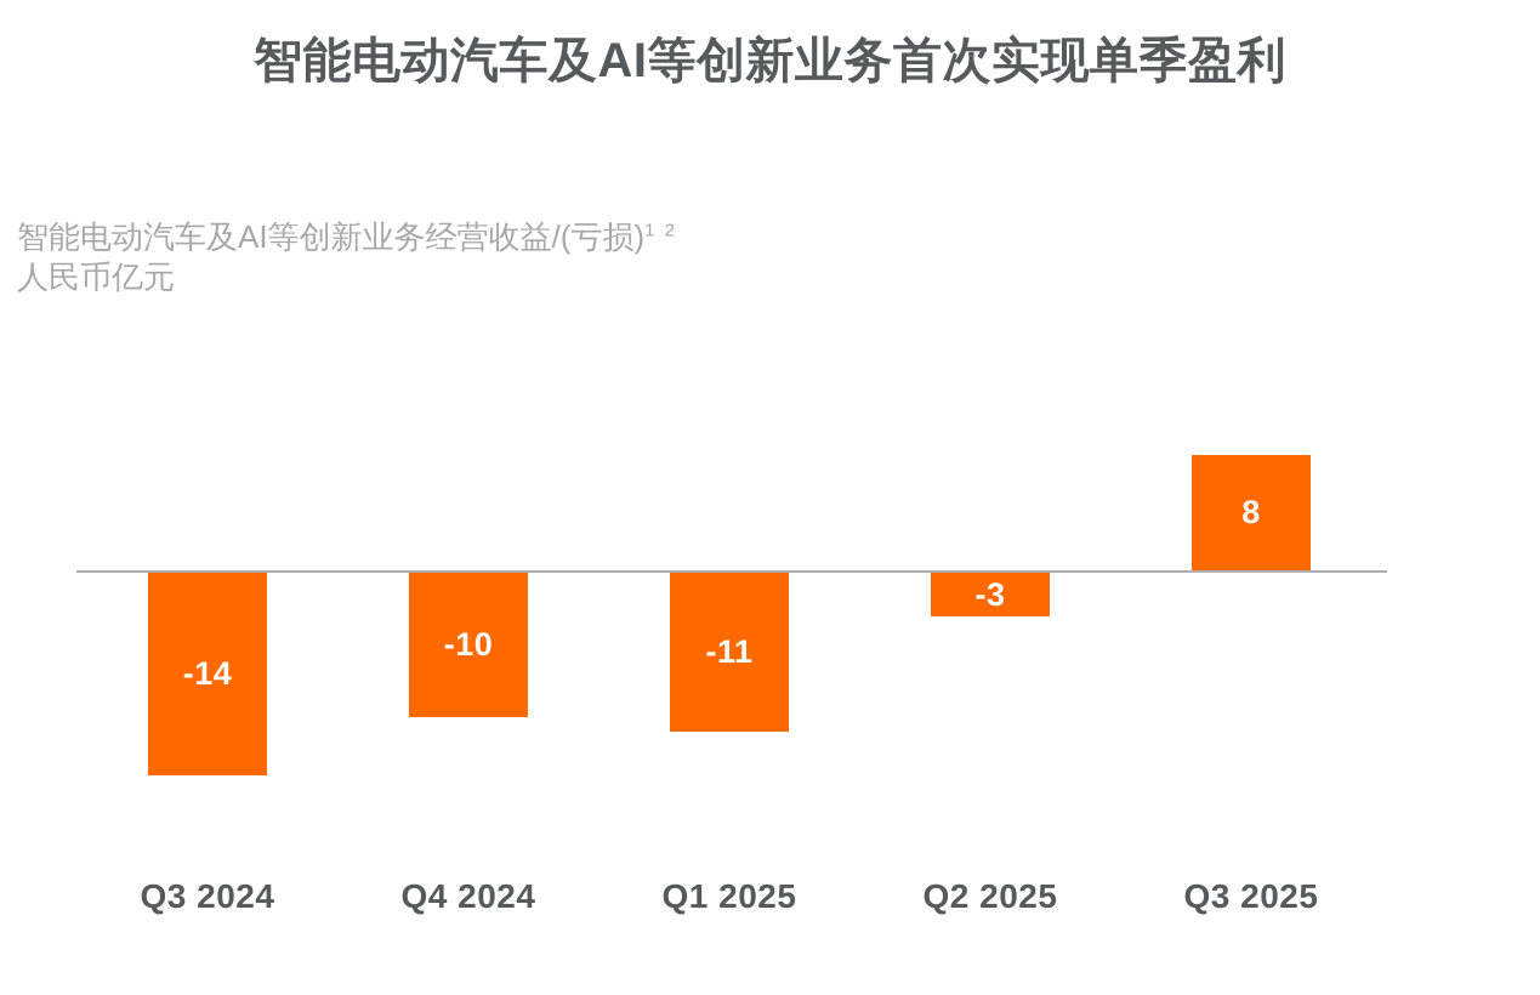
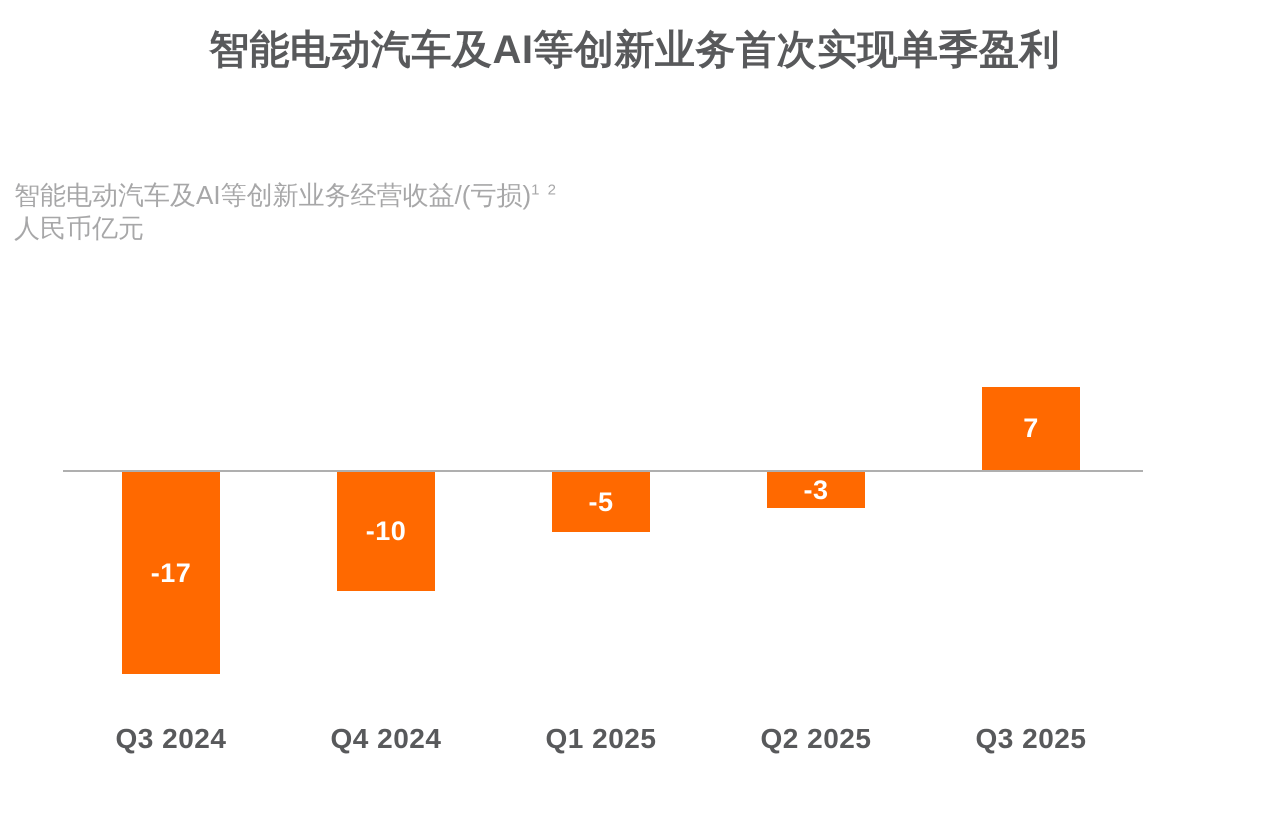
Q3 2024: -14 -> -17
Q1 2025: -11 -> -5
Q3 2025: 8 -> 7
